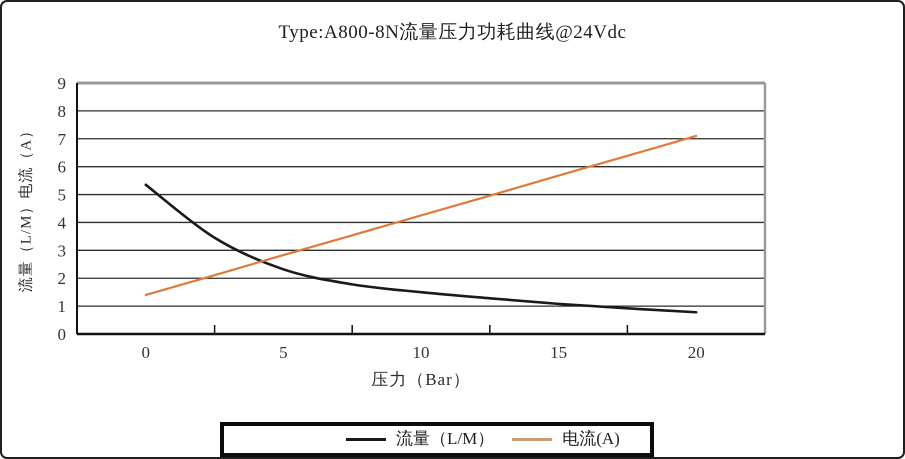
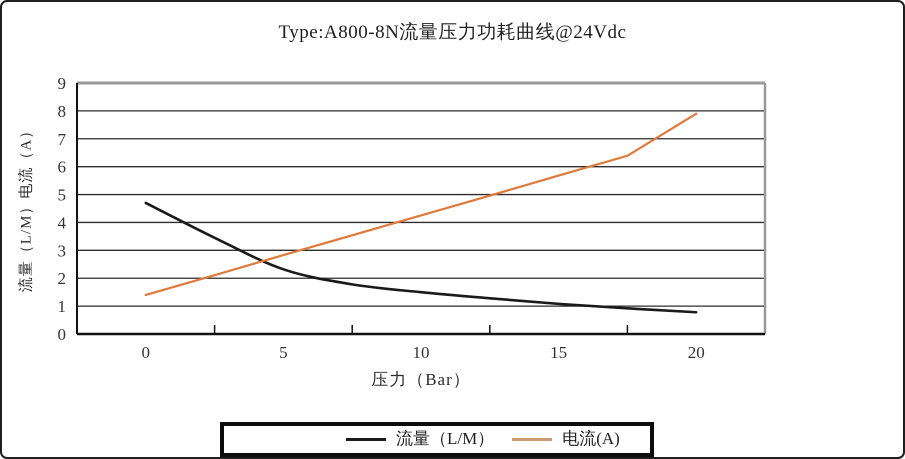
流量（L/M）/0: 5.3 -> 4.7
电流(A)/20: 7.1 -> 7.9
